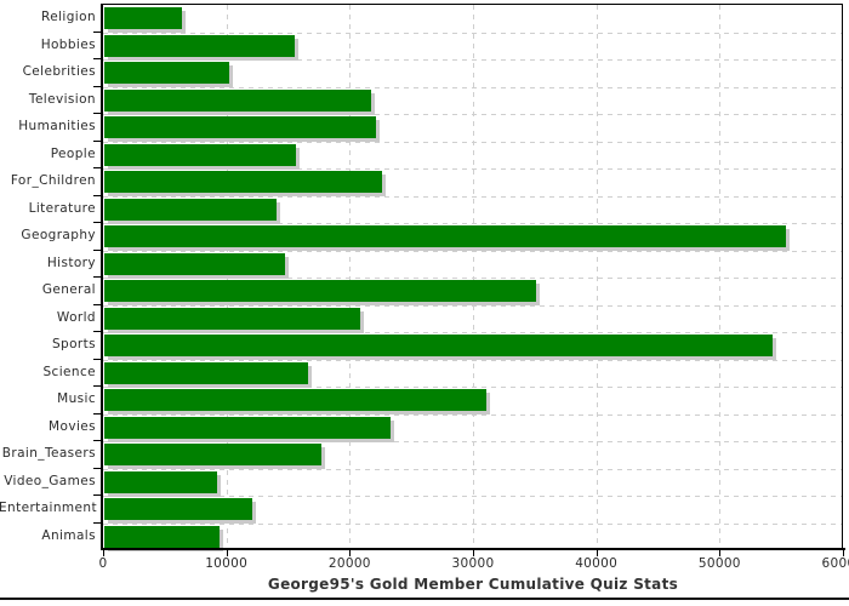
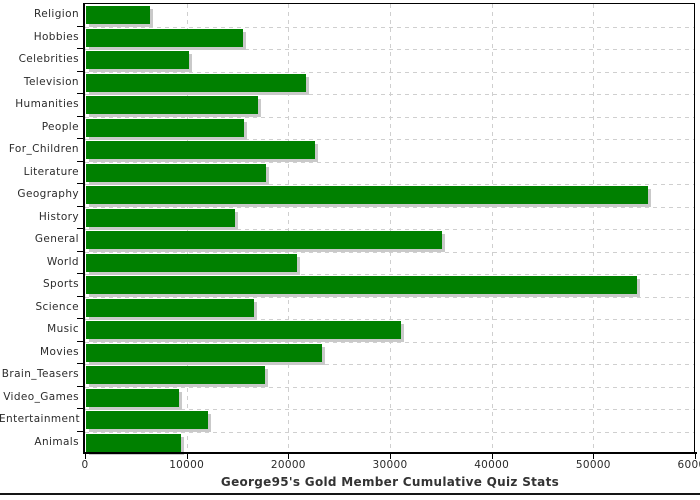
Humanities: 22000 -> 17000
Literature: 14000 -> 18000
